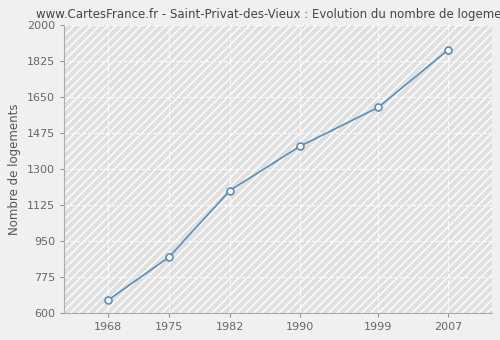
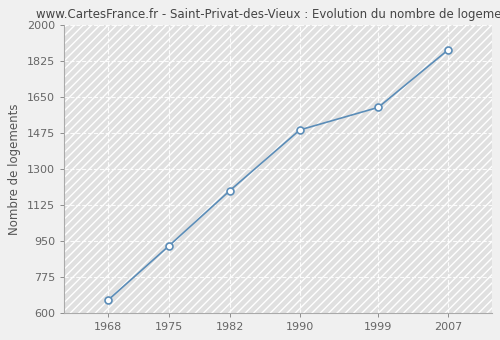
1975: 870 -> 925
1990: 1410 -> 1490
